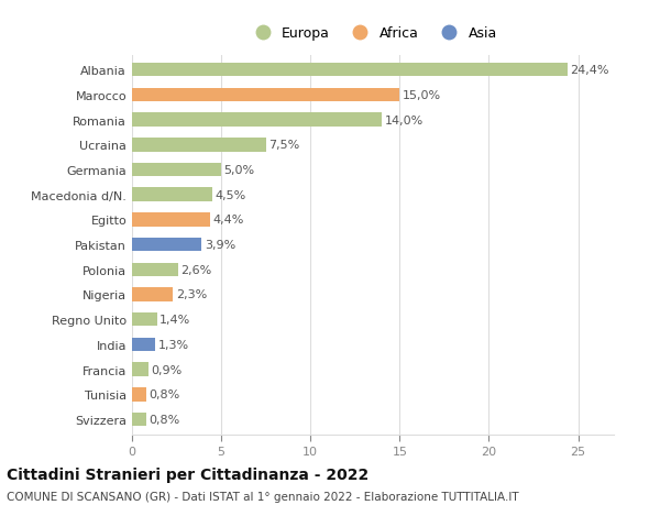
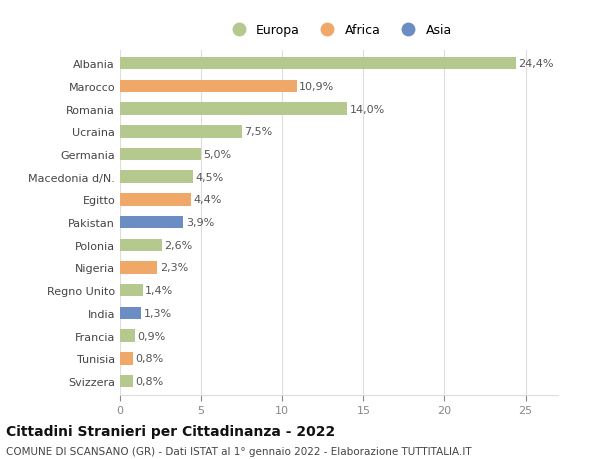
Marocco: 15,0% -> 10,9%
